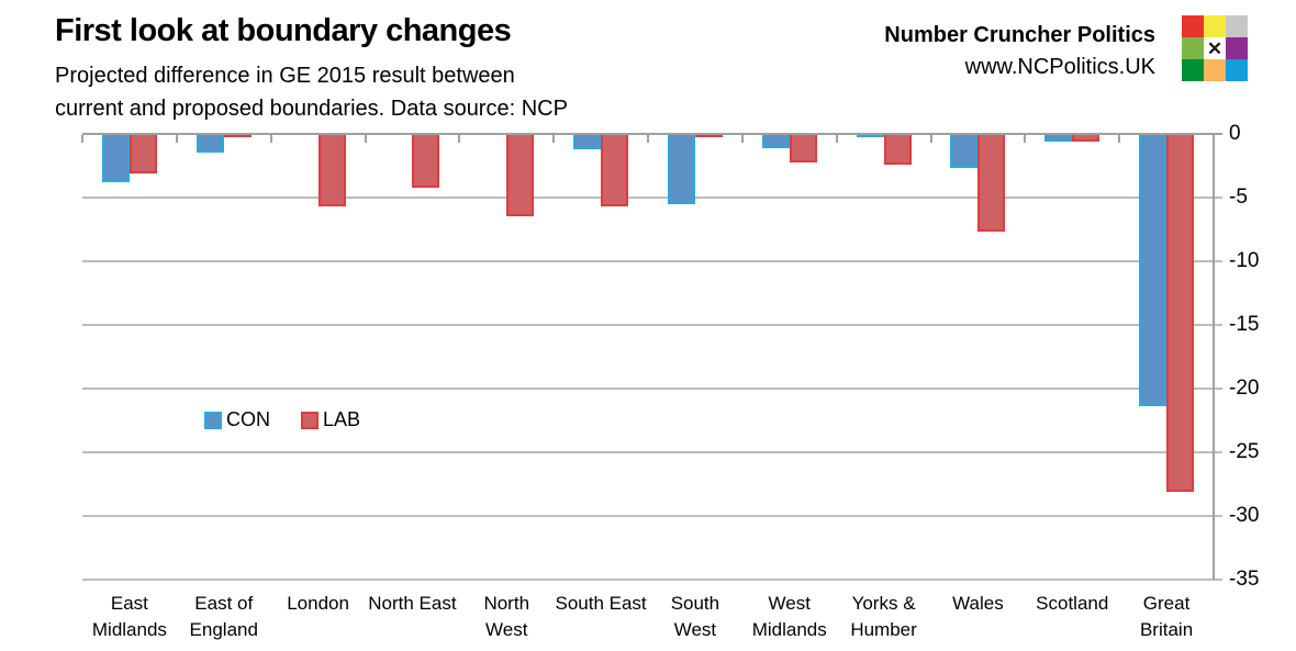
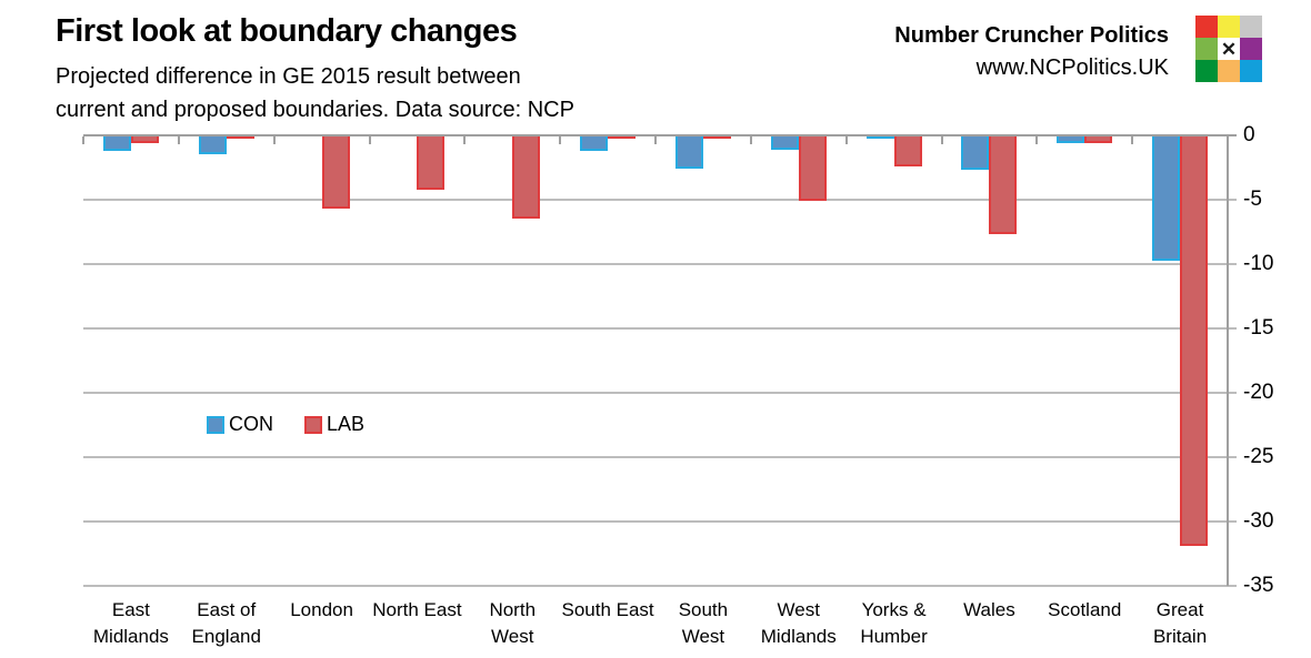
CON/East Midlands: -3.8 -> -1.2
LAB/East Midlands: -3.1 -> -0.6
LAB/South East: -5.7 -> -0.1
CON/South West: -5.5 -> -2.6
LAB/West Midlands: -2.2 -> -5.1
CON/Great Britain: -21.4 -> -9.7
LAB/Great Britain: -28.1 -> -31.9
